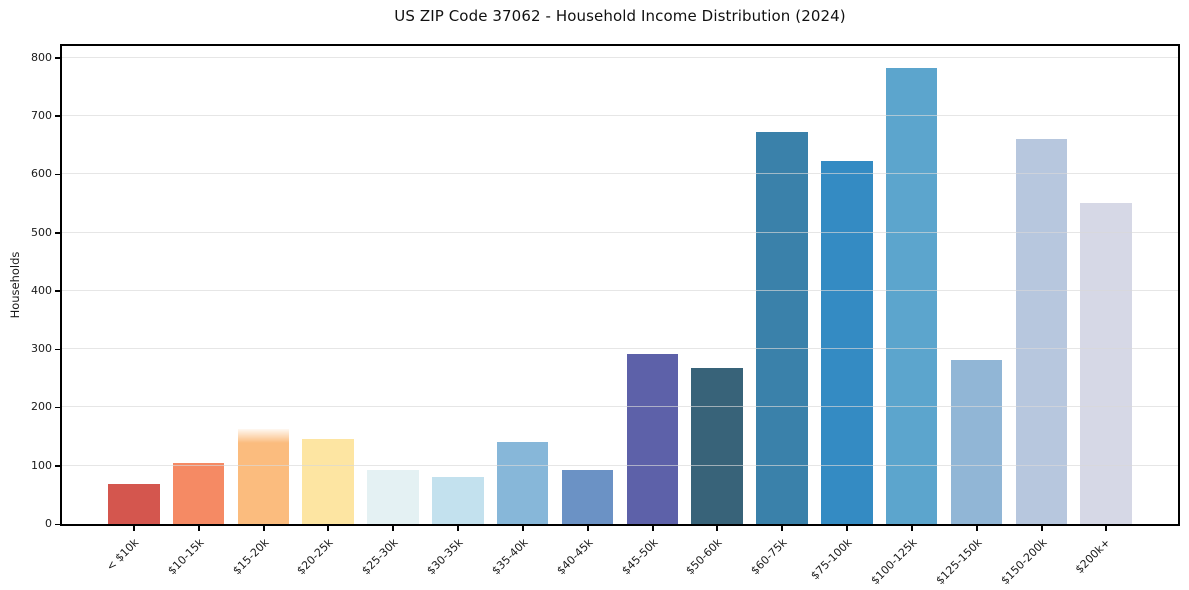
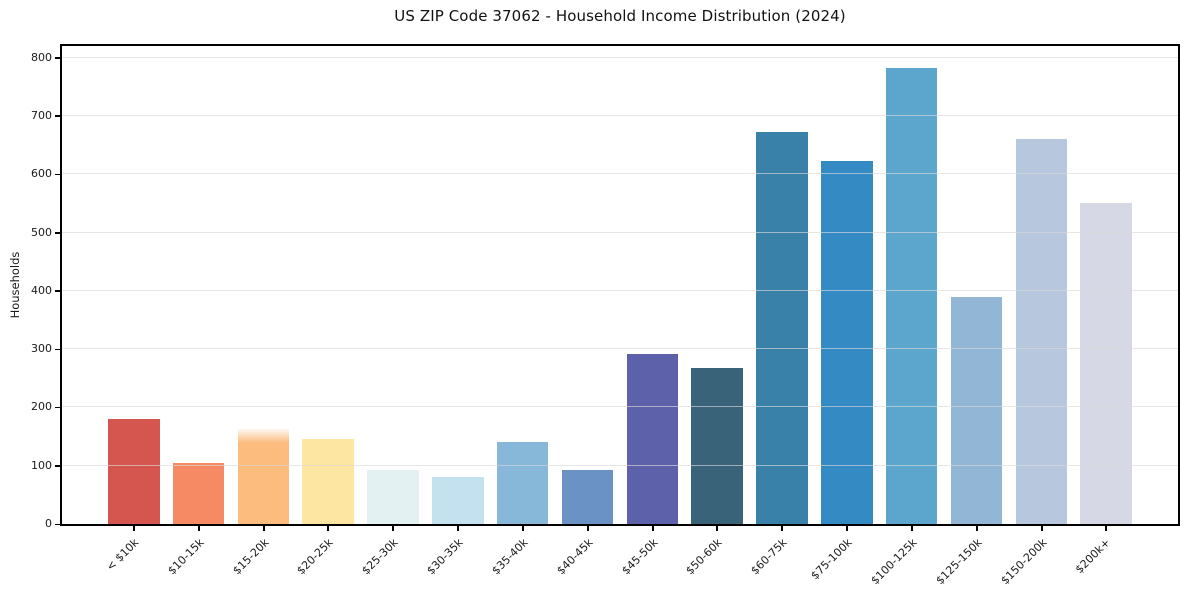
< $10k: 70 -> 180
$125-150k: 280 -> 390
